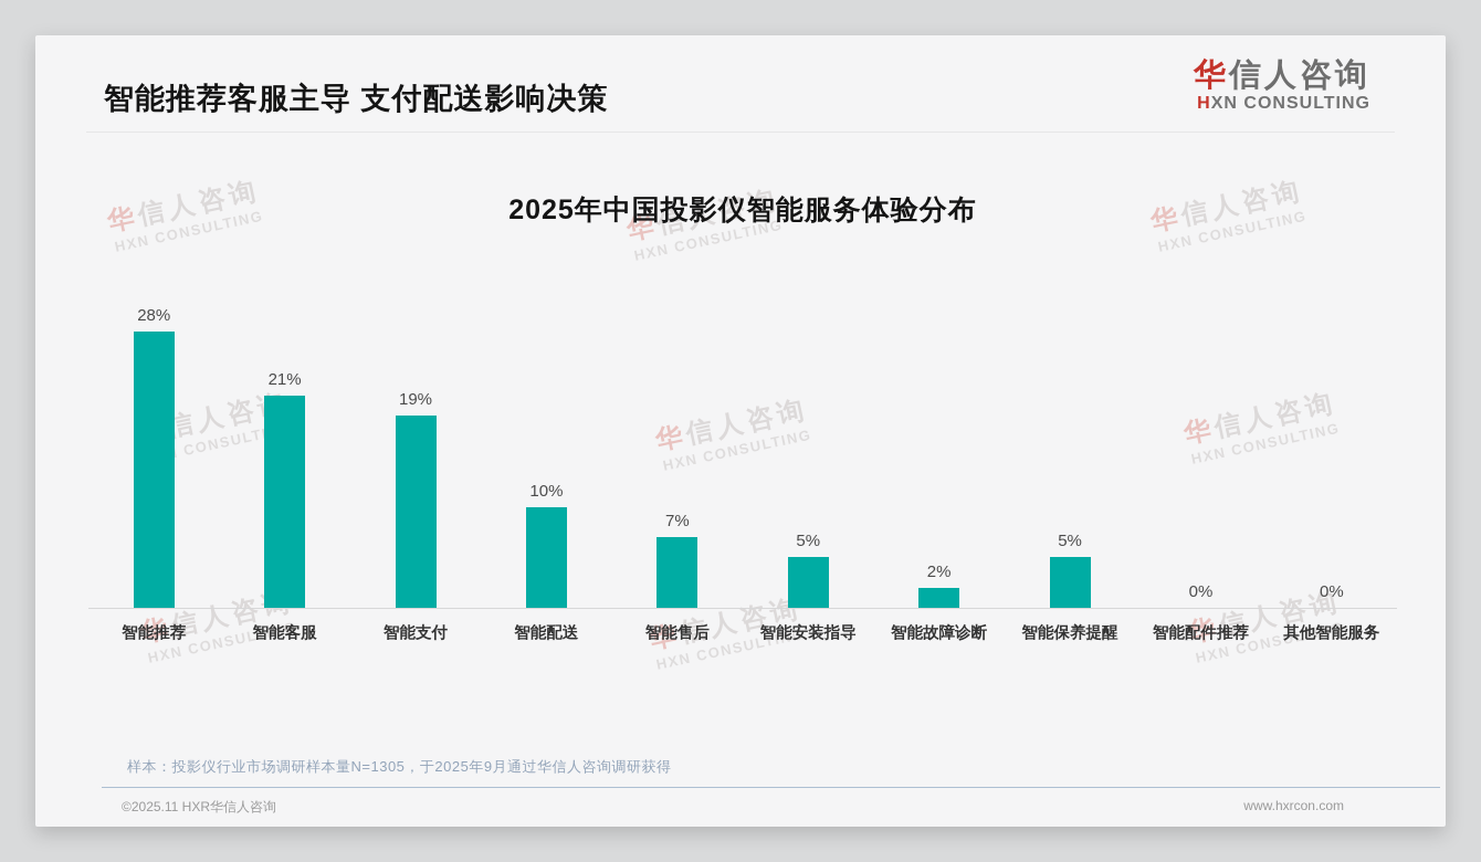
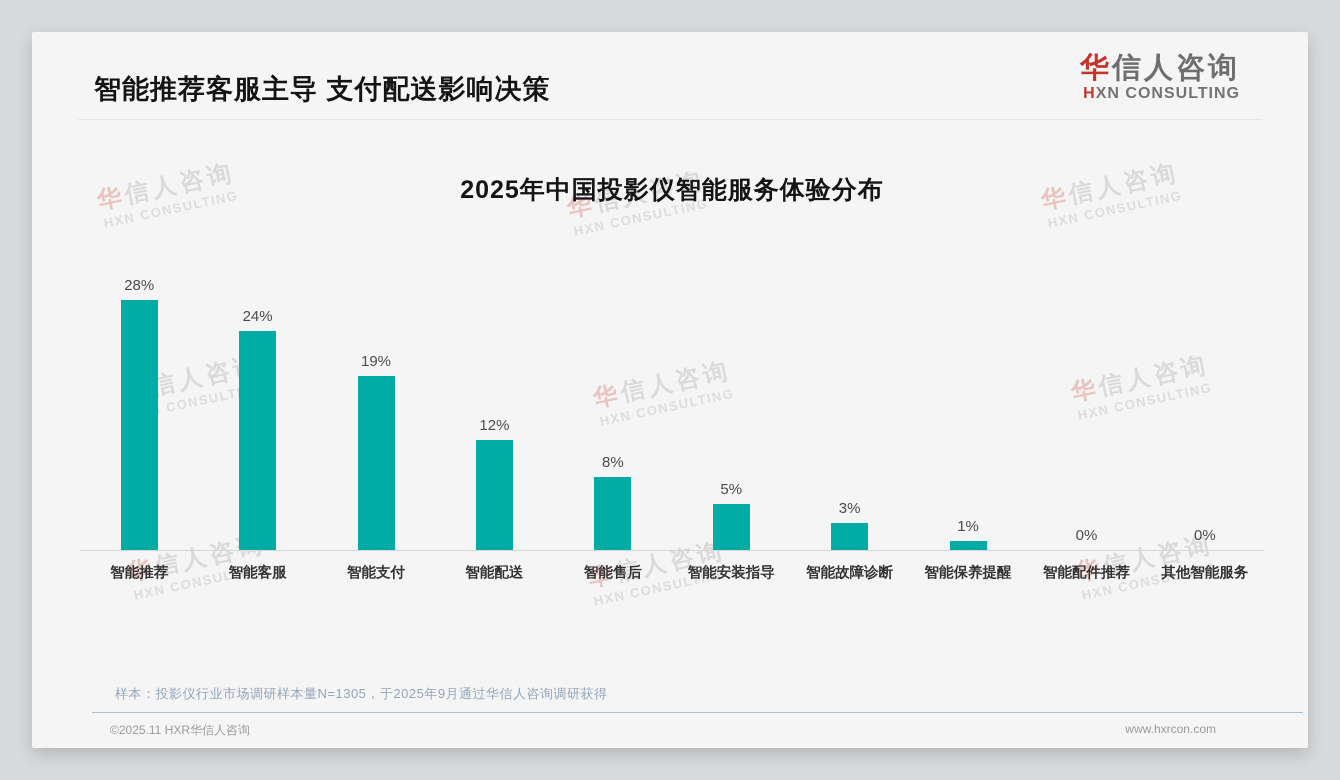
智能客服: 21% -> 24%
智能配送: 10% -> 12%
智能售后: 7% -> 8%
智能故障诊断: 2% -> 3%
智能保养提醒: 5% -> 1%
